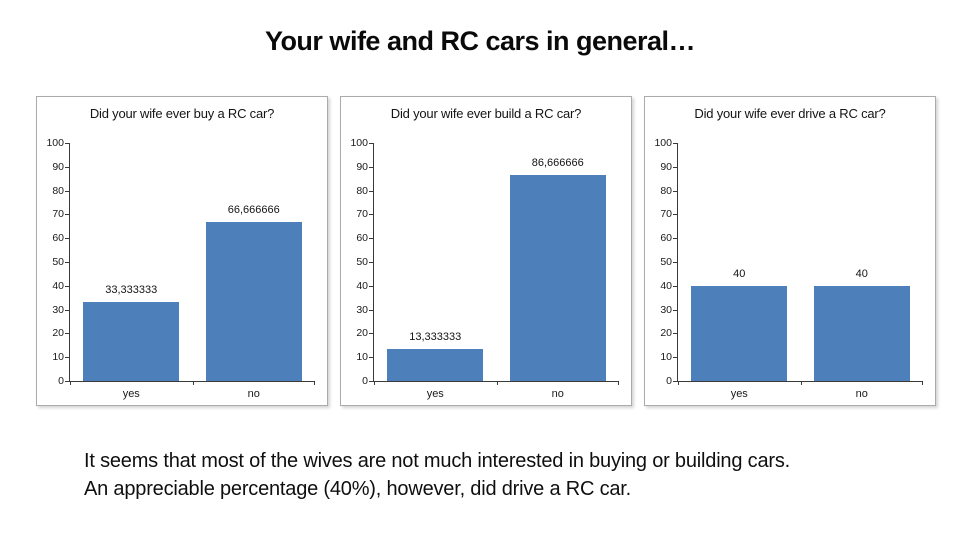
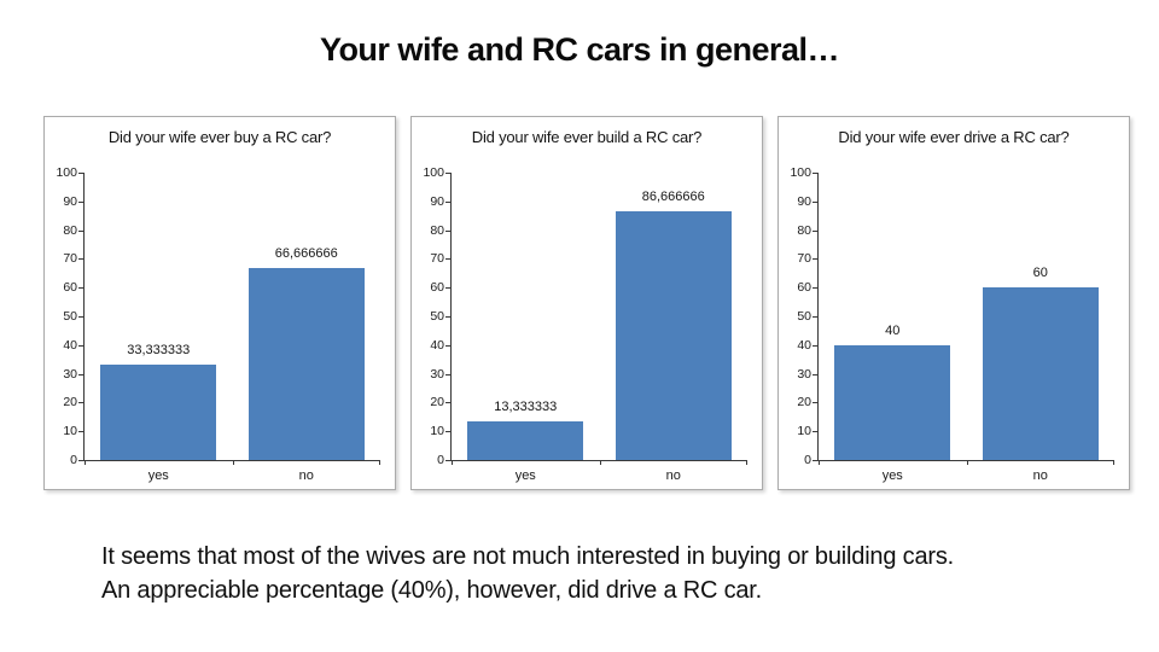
Did your wife ever drive a RC car?/no: 40 -> 60
